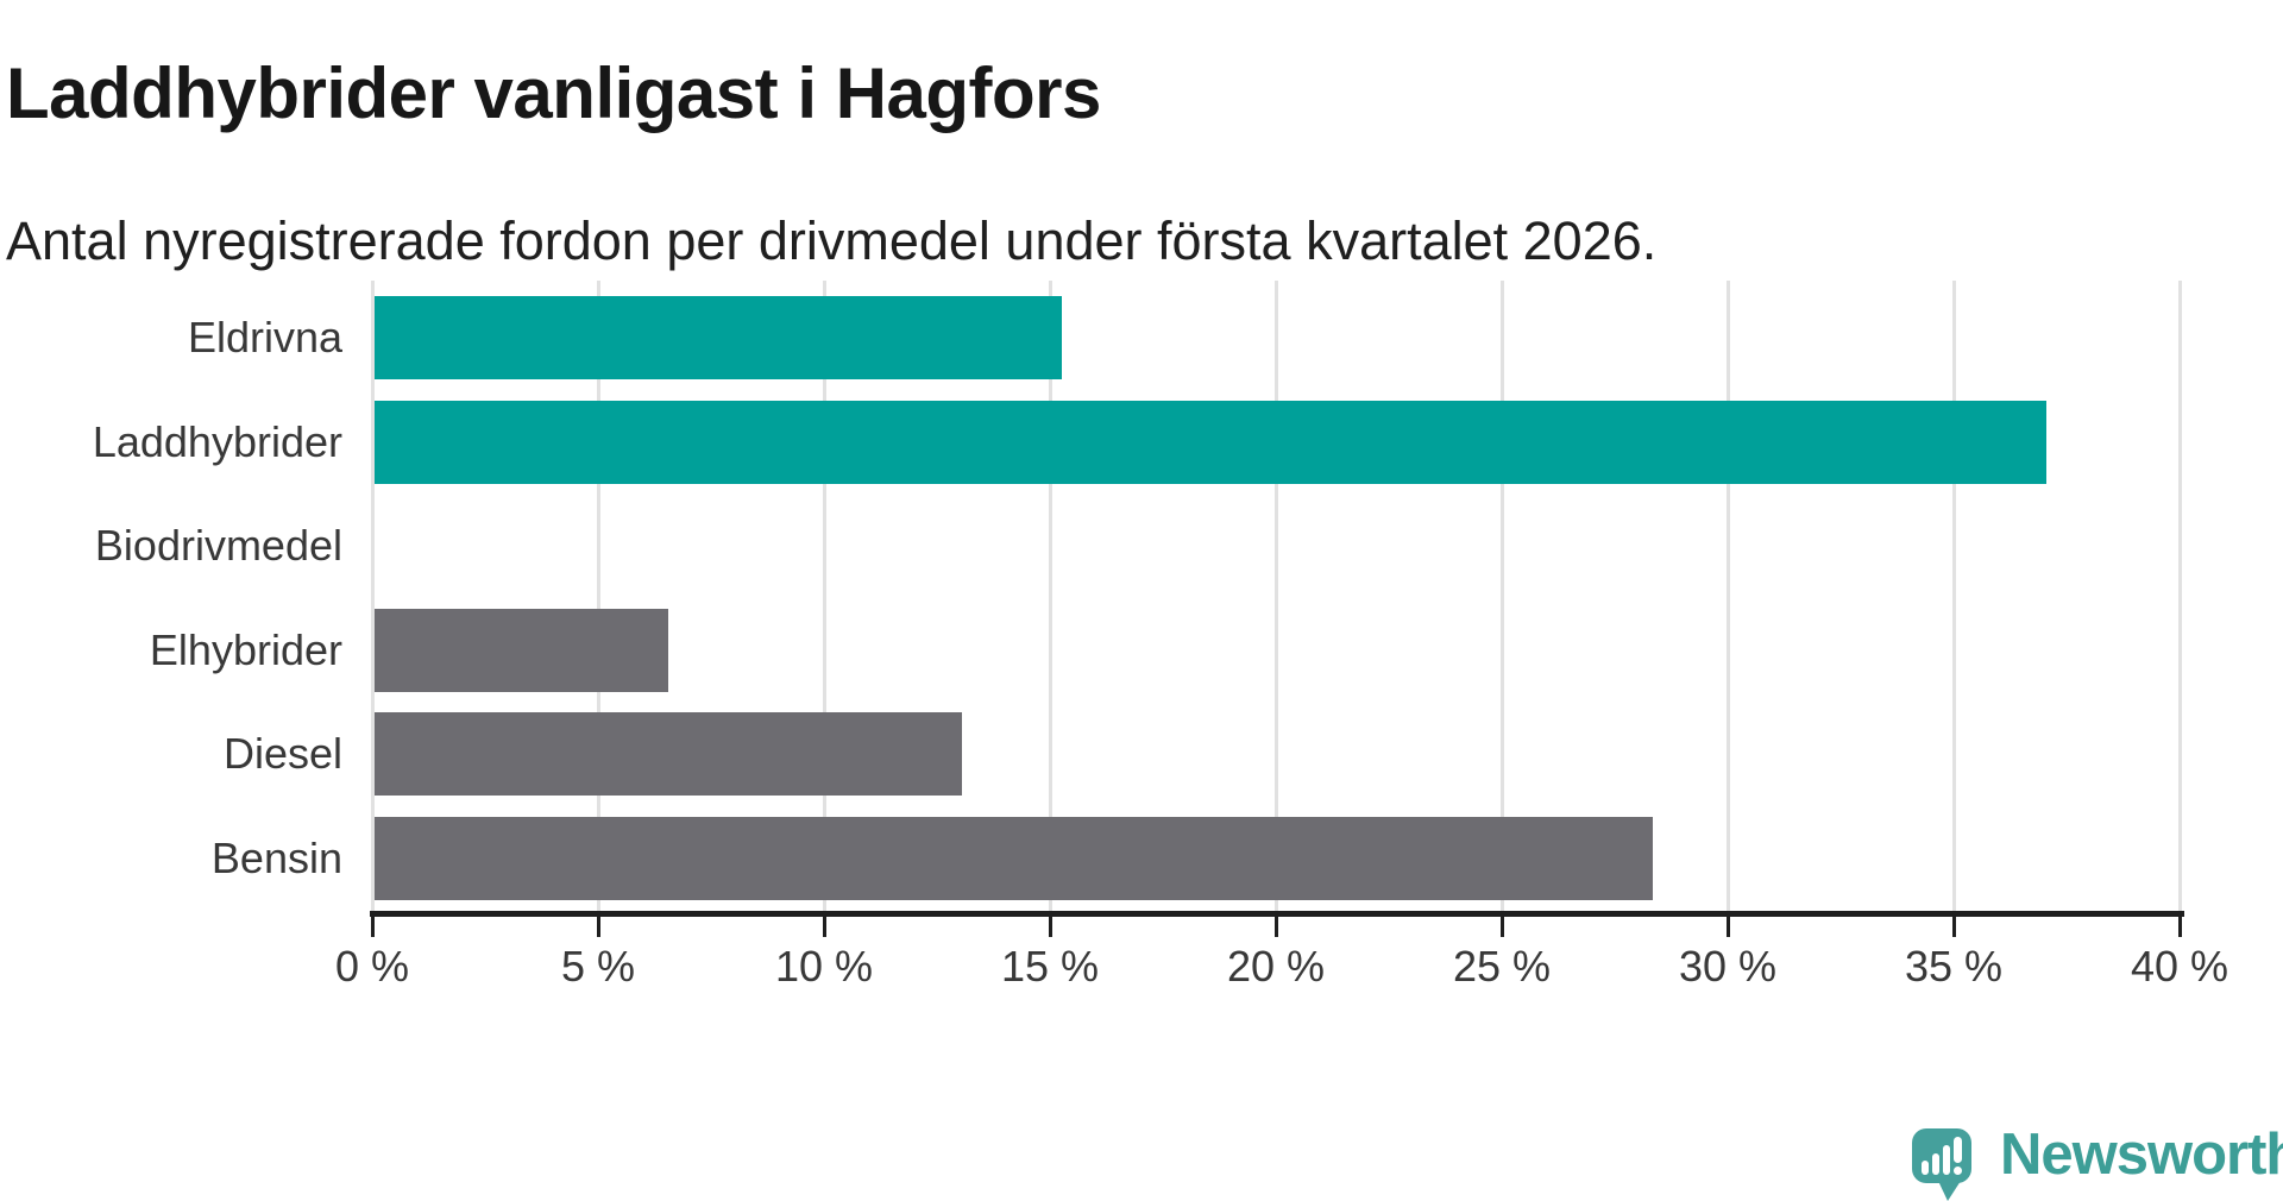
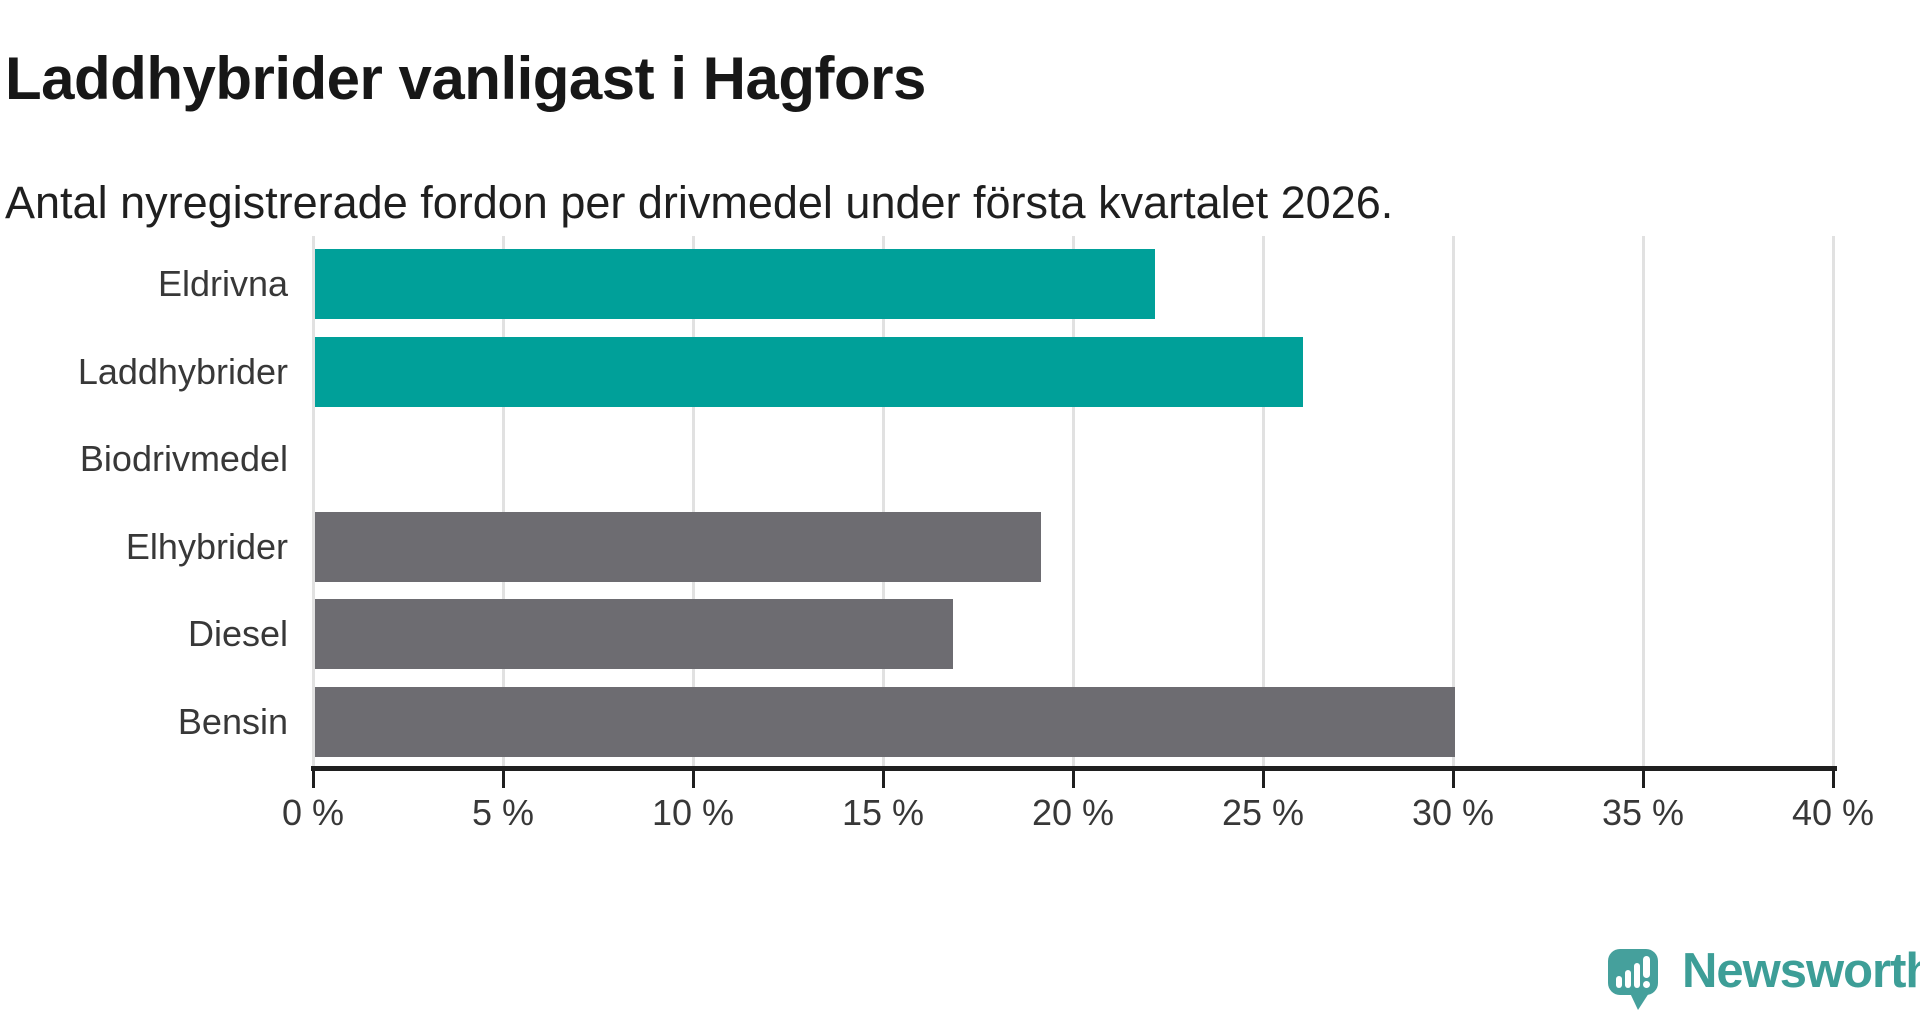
Eldrivna: 15.2% -> 22.1%
Laddhybrider: 37.0% -> 26.0%
Elhybrider: 6.5% -> 19.1%
Diesel: 13.0% -> 16.8%
Bensin: 28.3% -> 30.0%
